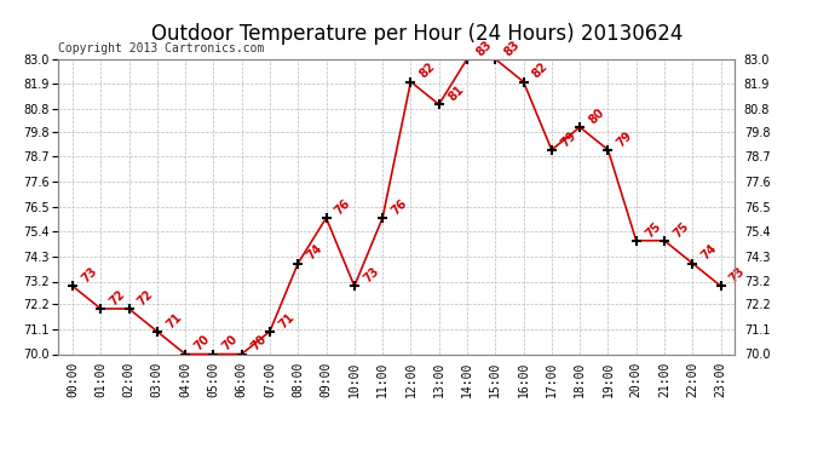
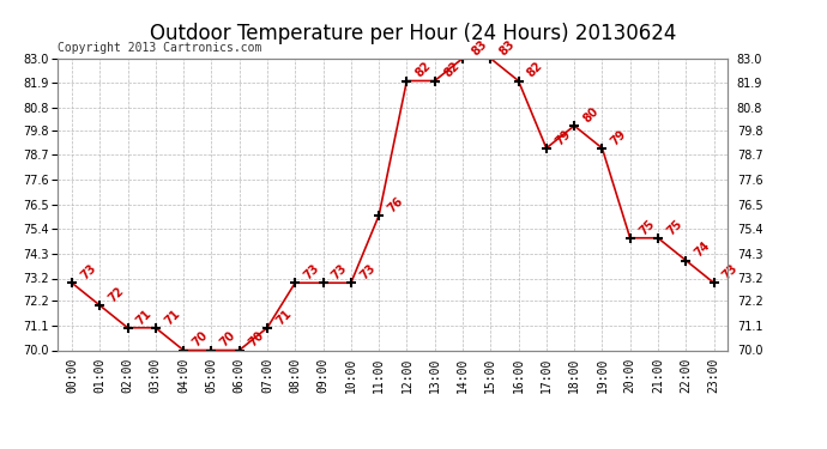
02:00: 72 -> 71
08:00: 74 -> 73
09:00: 76 -> 73
13:00: 81 -> 82
